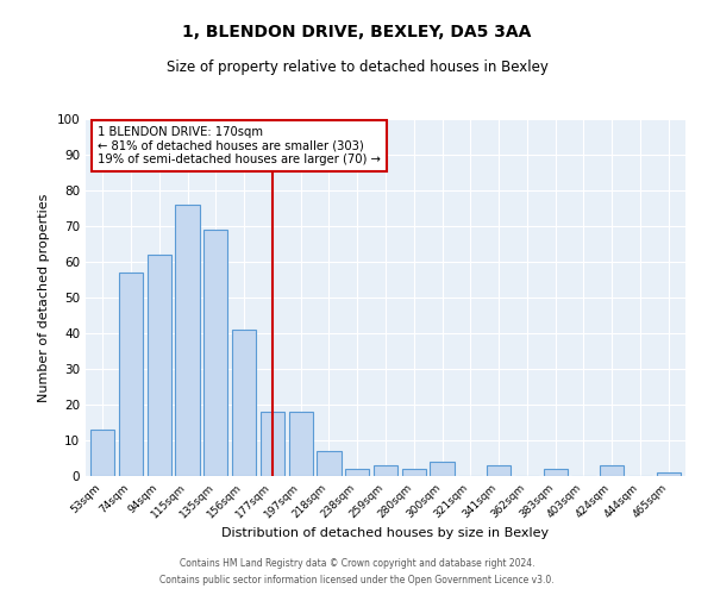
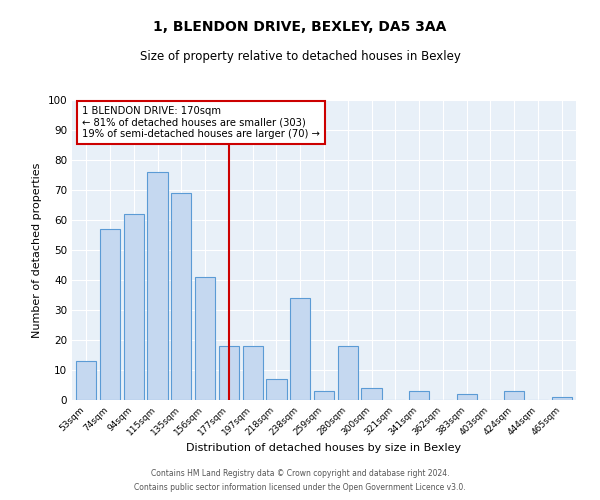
238sqm: 2 -> 34
280sqm: 2 -> 18
